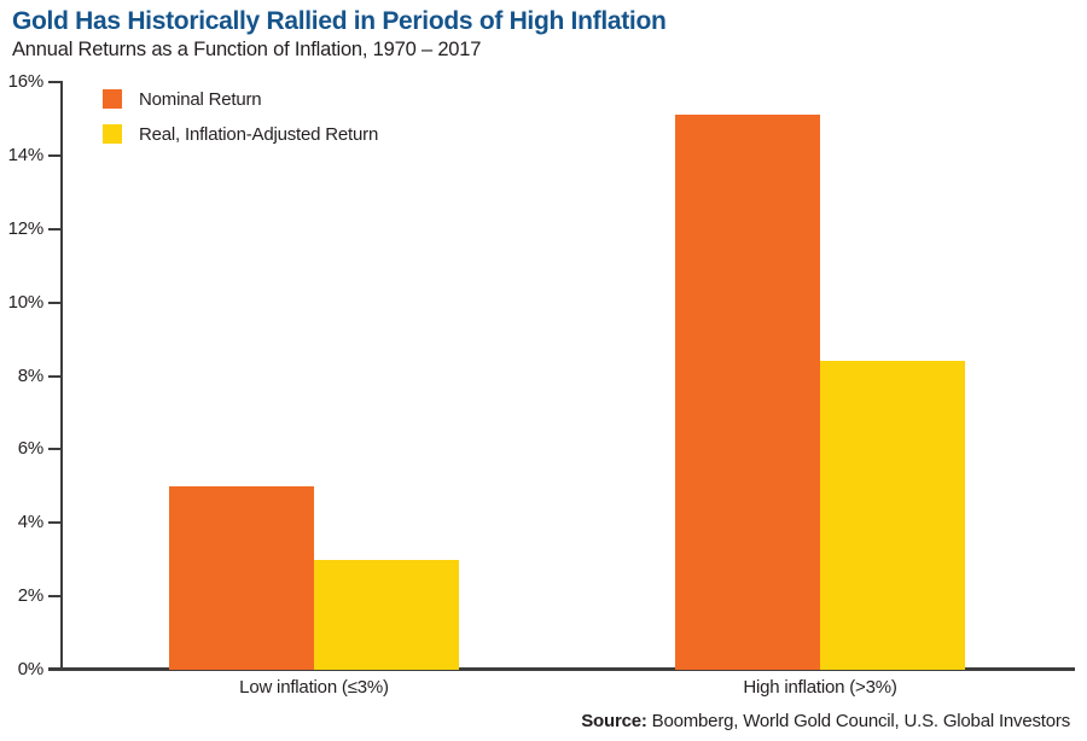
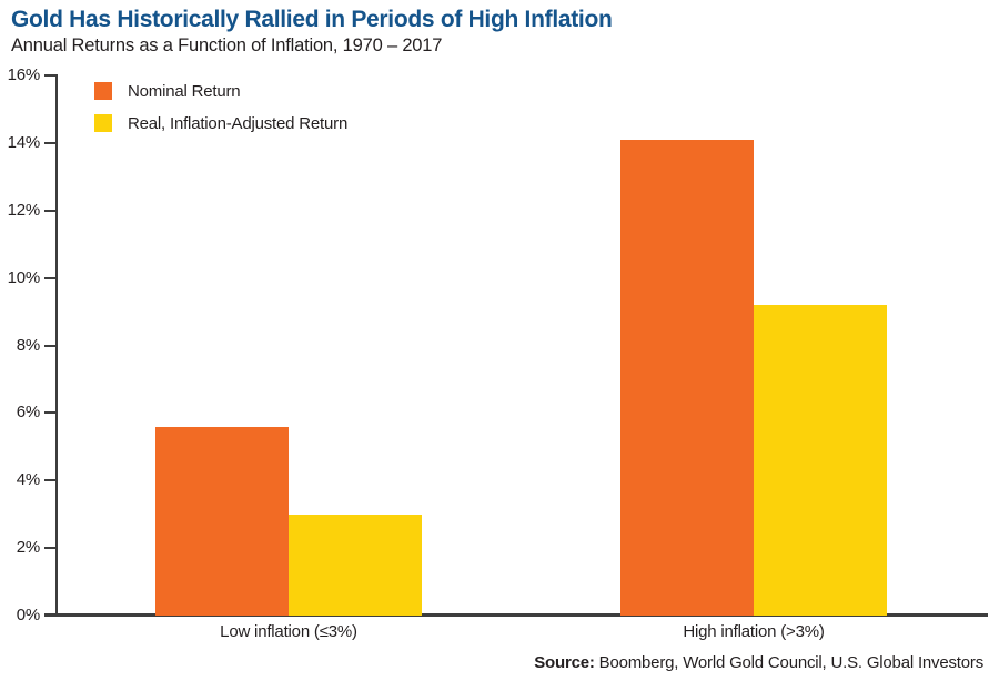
Nominal Return/Low inflation (≤3%): 5.0% -> 5.6%
Nominal Return/High inflation (>3%): 15.1% -> 14.1%
Real, Inflation-Adjusted Return/High inflation (>3%): 8.4% -> 9.2%
